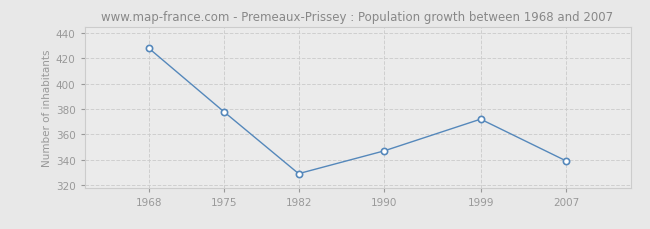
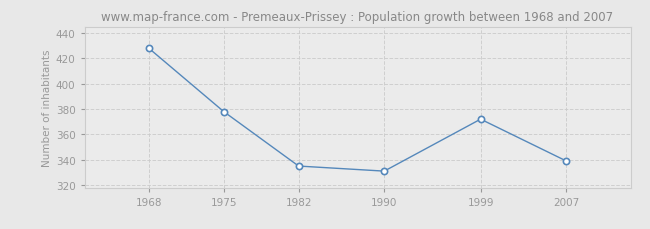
1982: 329 -> 335
1990: 347 -> 331
